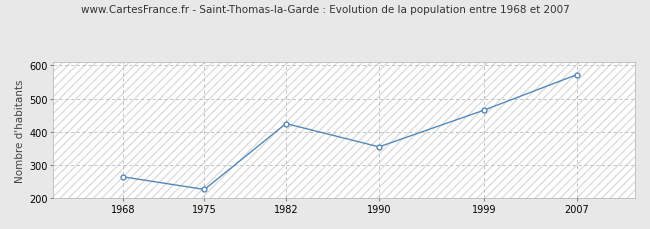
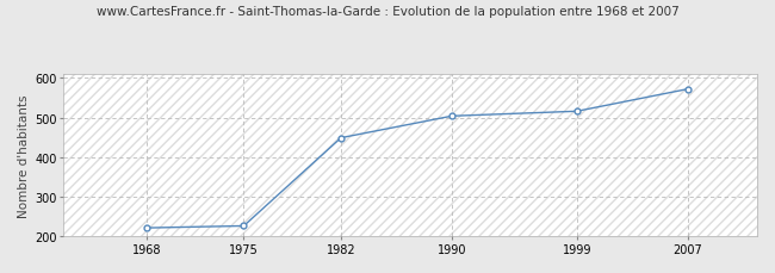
1968: 265 -> 222
1982: 425 -> 449
1990: 355 -> 504
1999: 465 -> 516
